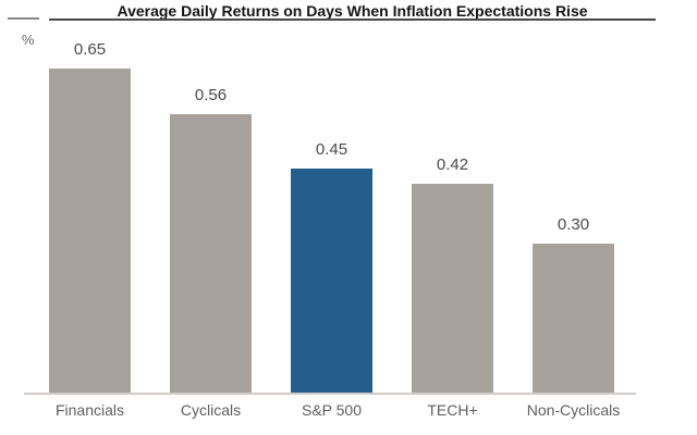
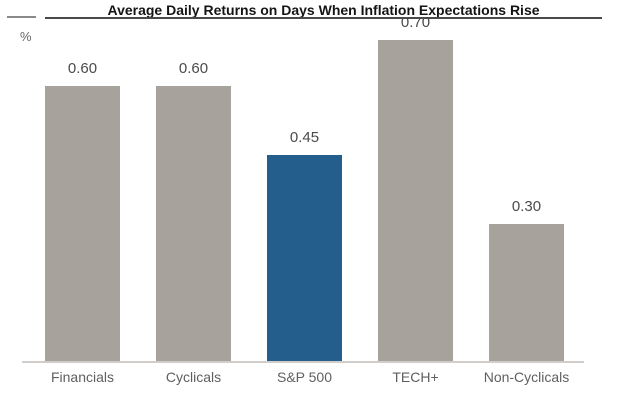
Financials: 0.65 -> 0.60
Cyclicals: 0.56 -> 0.60
TECH+: 0.42 -> 0.70
